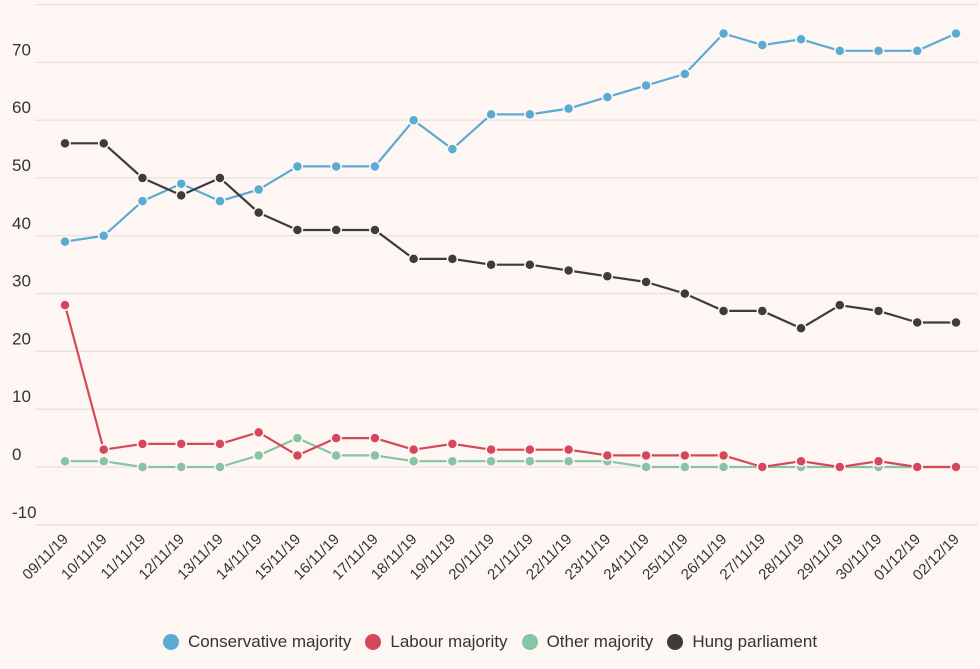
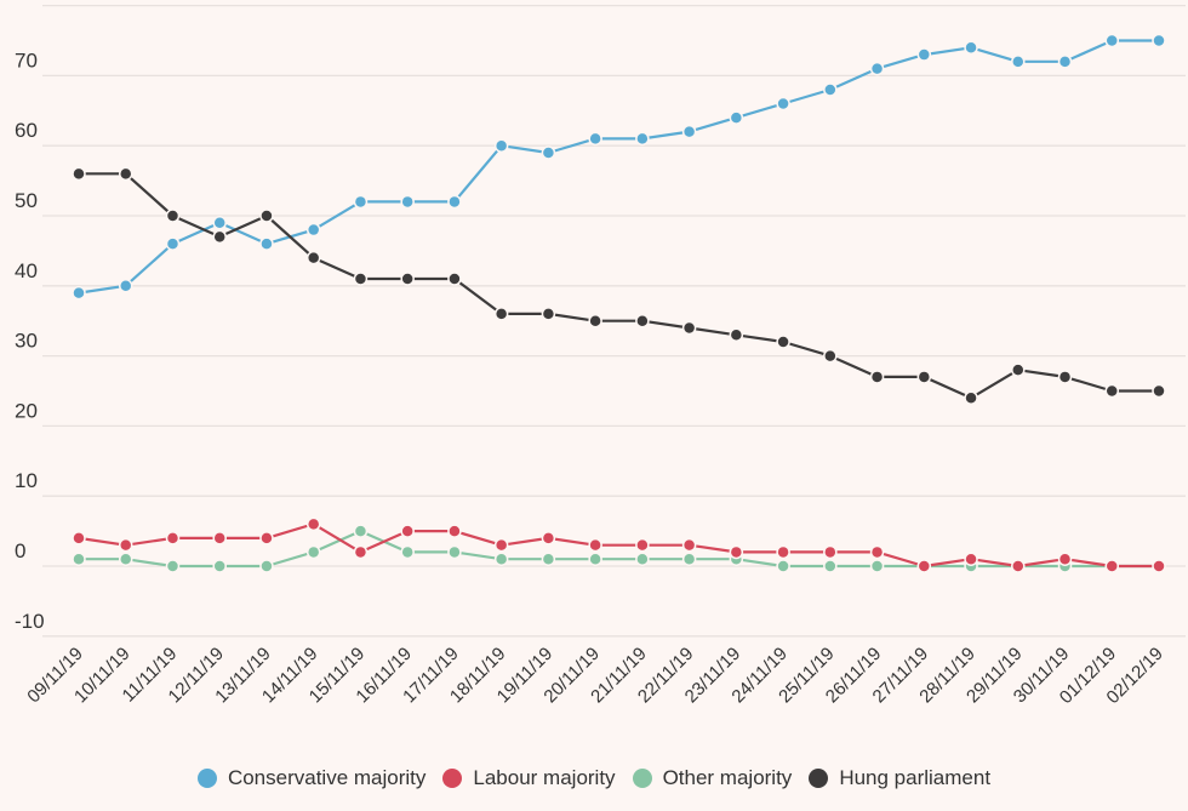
Labour majority/09/11/19: 28 -> 4
Conservative majority/19/11/19: 55 -> 59
Conservative majority/26/11/19: 75 -> 71
Conservative majority/01/12/19: 72 -> 75
